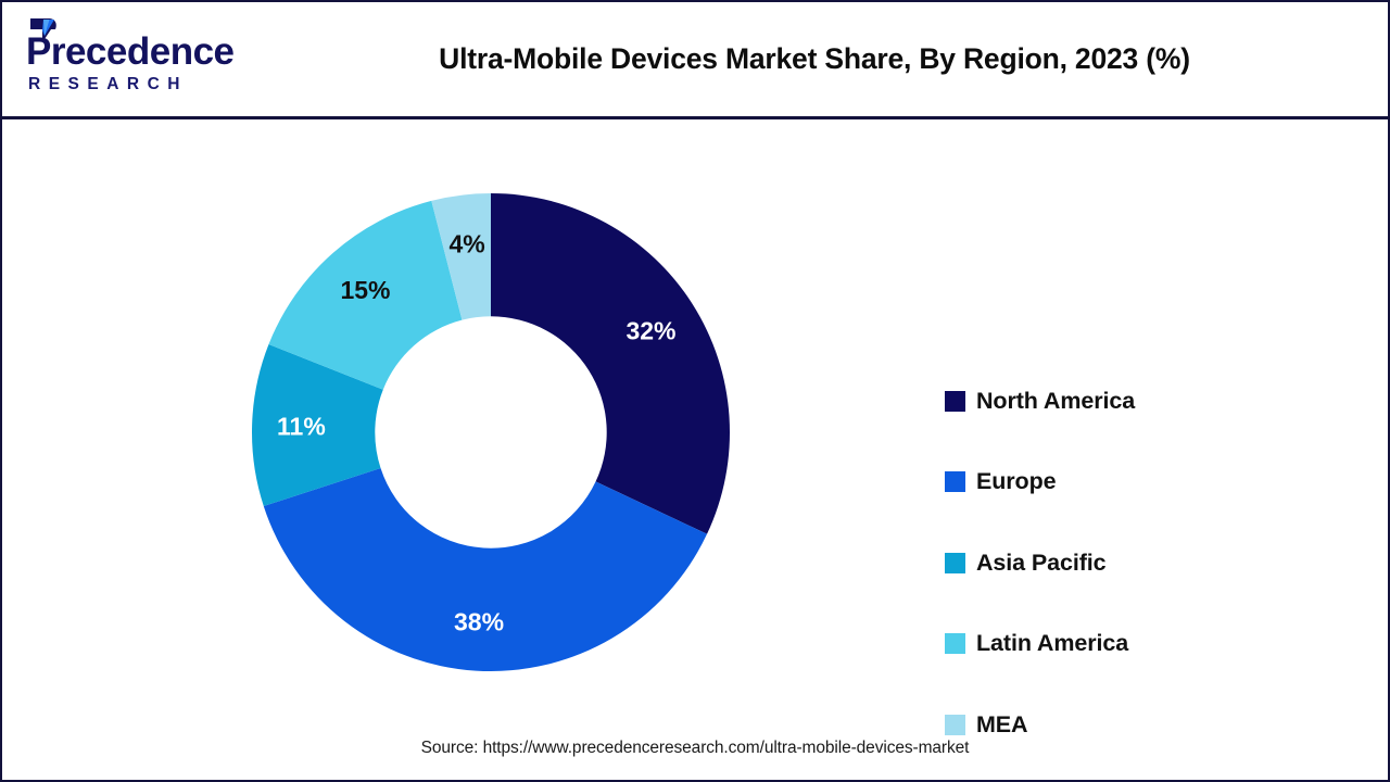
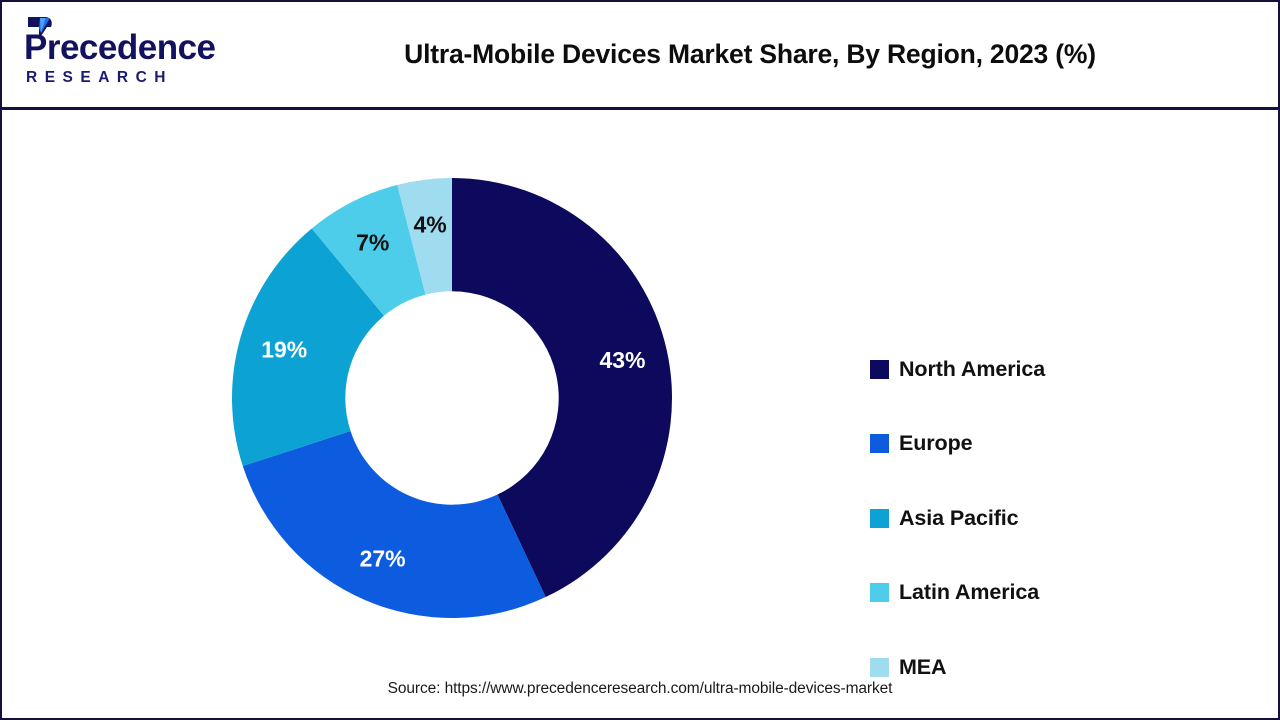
North America: 32% -> 43%
Europe: 38% -> 27%
Asia Pacific: 11% -> 19%
Latin America: 15% -> 7%
